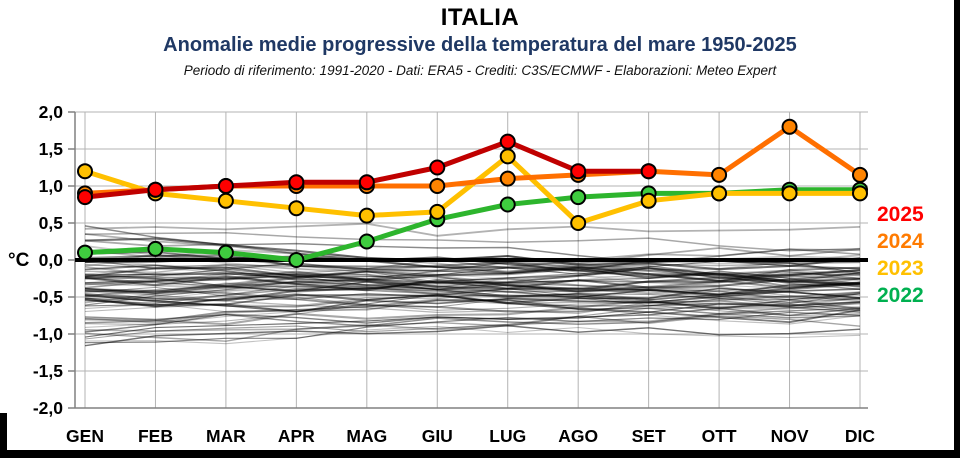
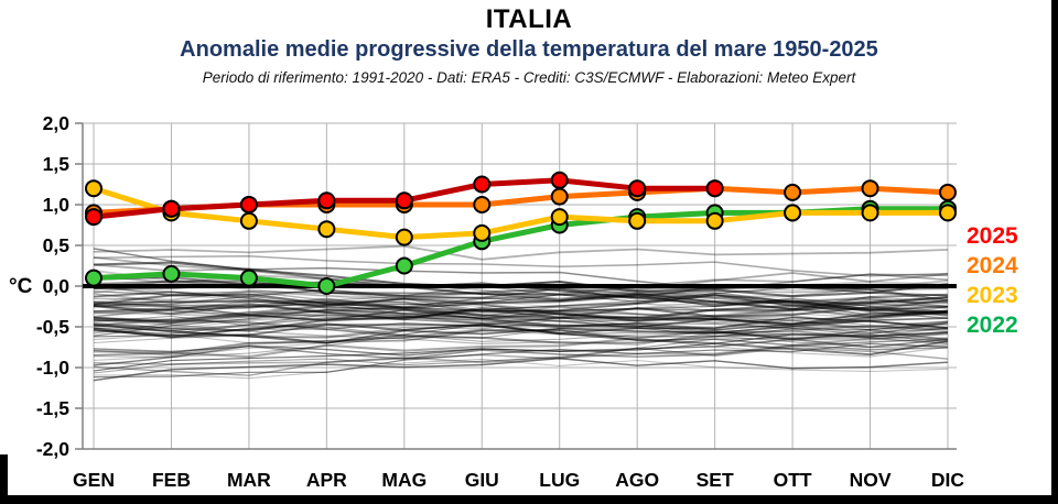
2023/LUG: 1,4 -> 0,8
2025/LUG: 1,6 -> 1,3
2023/AGO: 0,5 -> 0,8
2024/NOV: 1,8 -> 1,2
